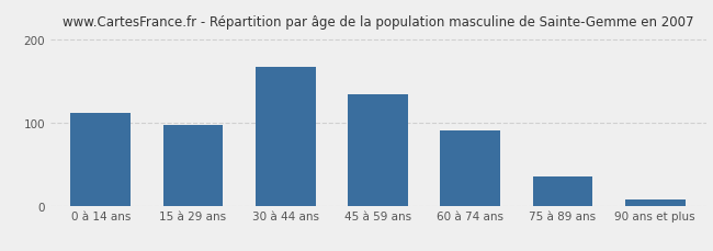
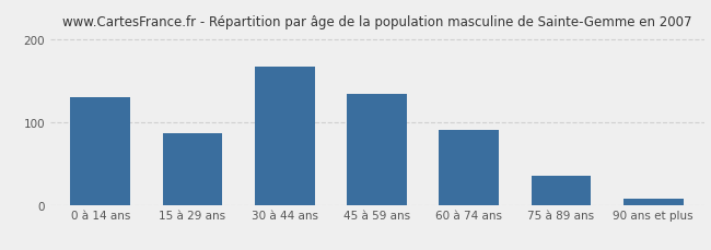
0 à 14 ans: 112 -> 130
15 à 29 ans: 98 -> 87
